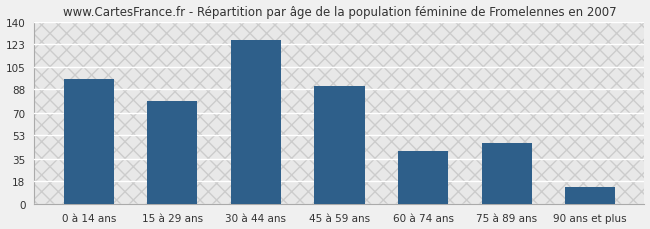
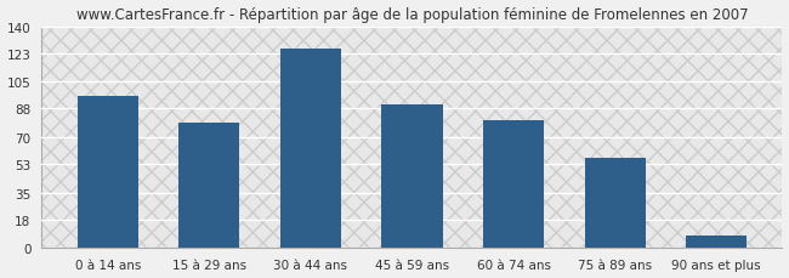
60 à 74 ans: 41 -> 81
75 à 89 ans: 47 -> 57
90 ans et plus: 13 -> 8
